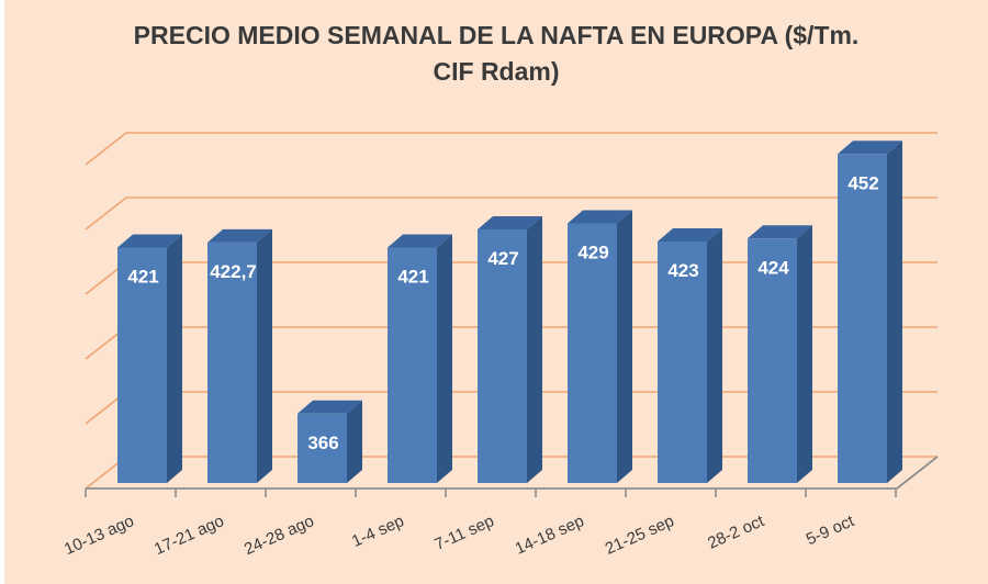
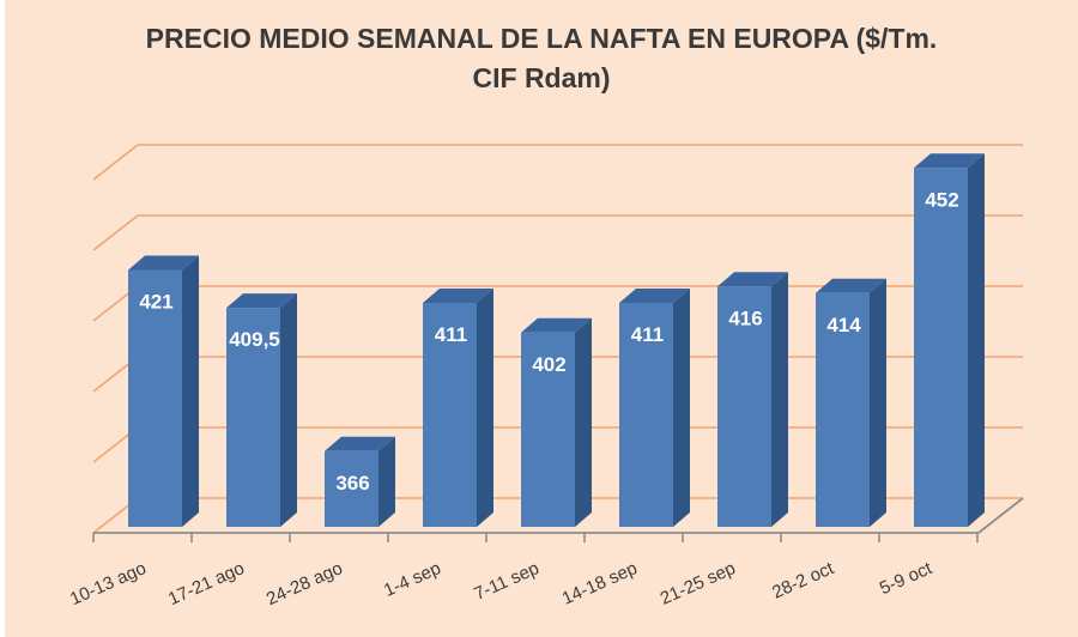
17-21 ago: 422,7 -> 409,5
1-4 sep: 421 -> 411
7-11 sep: 427 -> 402
14-18 sep: 429 -> 411
21-25 sep: 423 -> 416
28-2 oct: 424 -> 414
